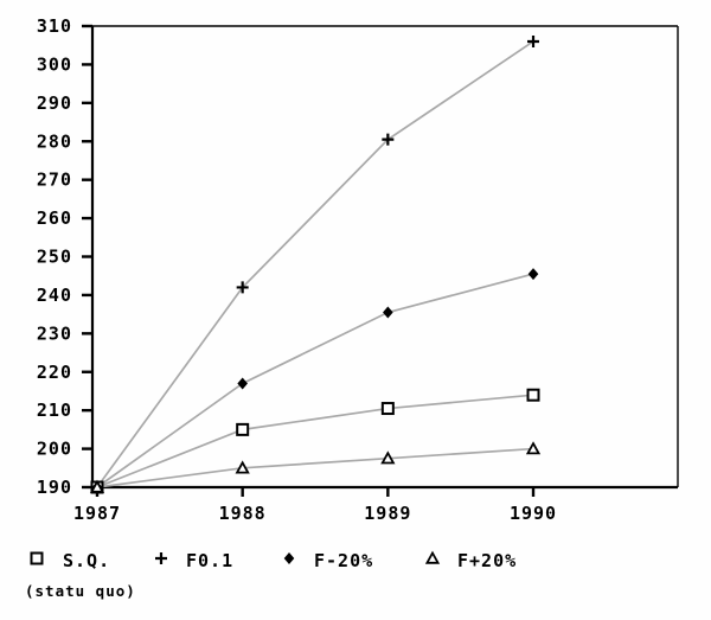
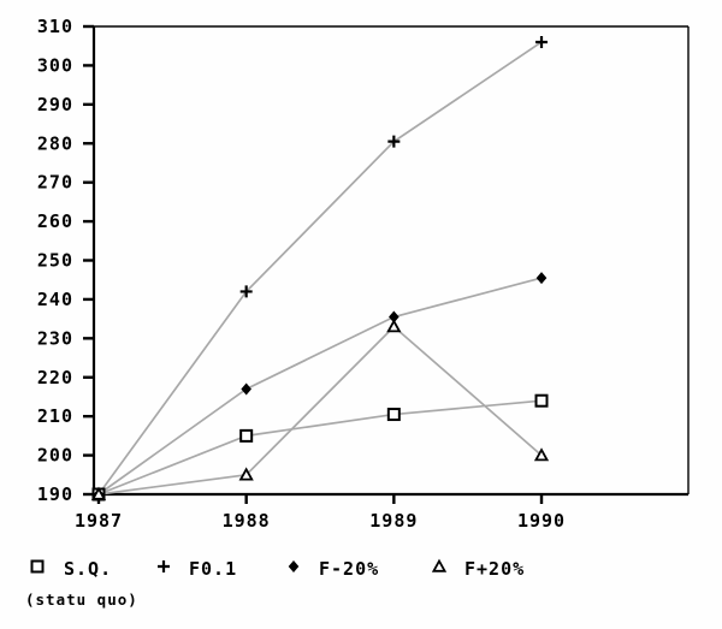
F+20%/1989: 198 -> 233
